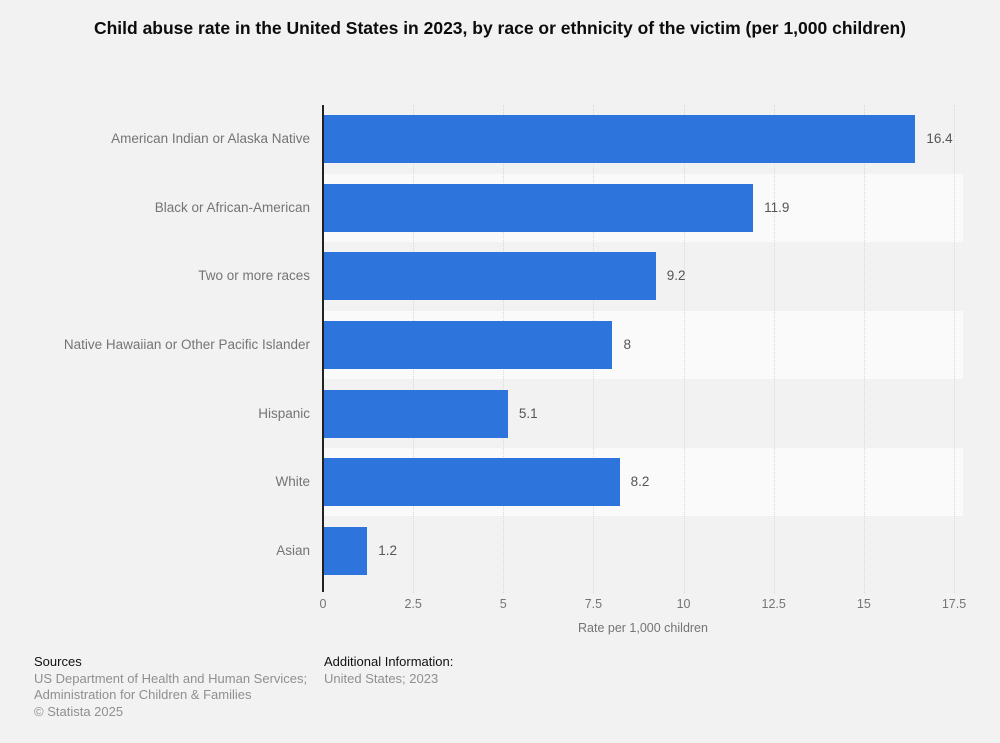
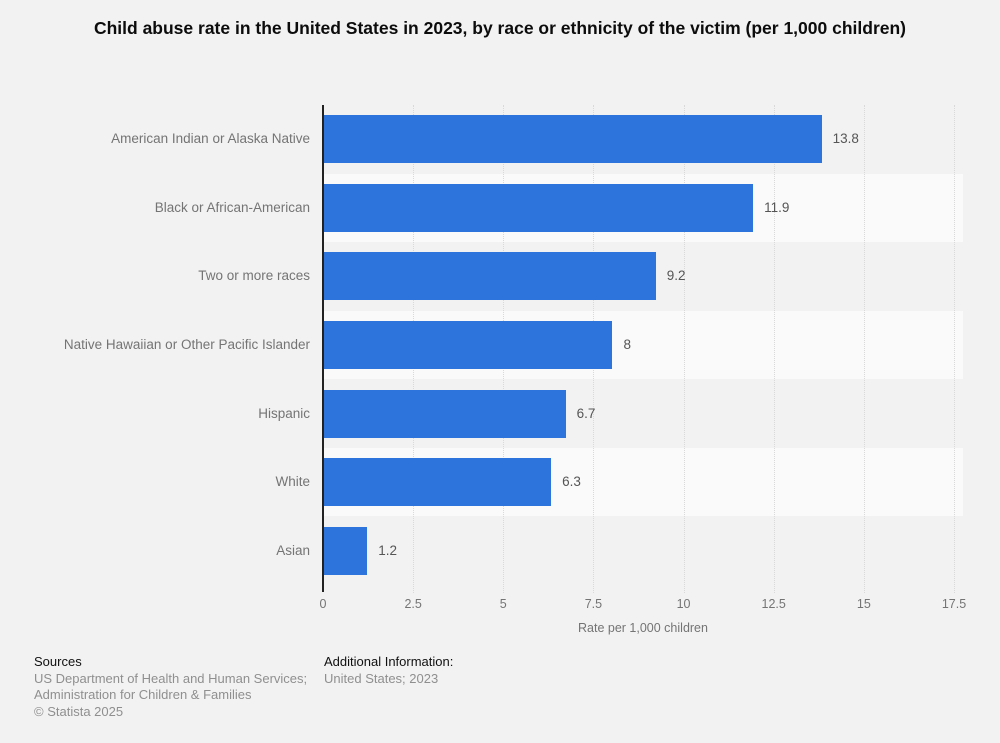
American Indian or Alaska Native: 16.4 -> 13.8
Hispanic: 5.1 -> 6.7
White: 8.2 -> 6.3
